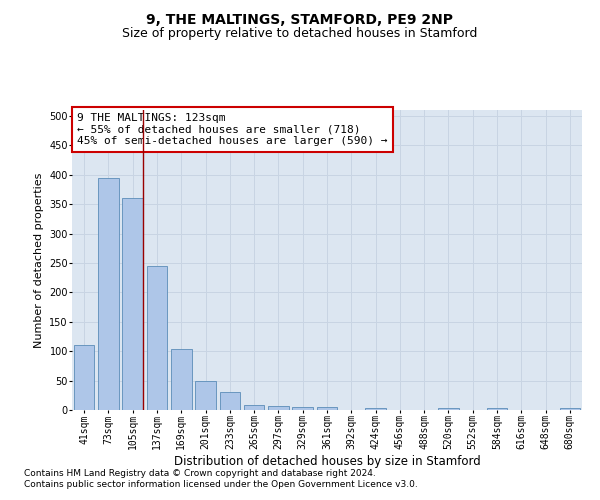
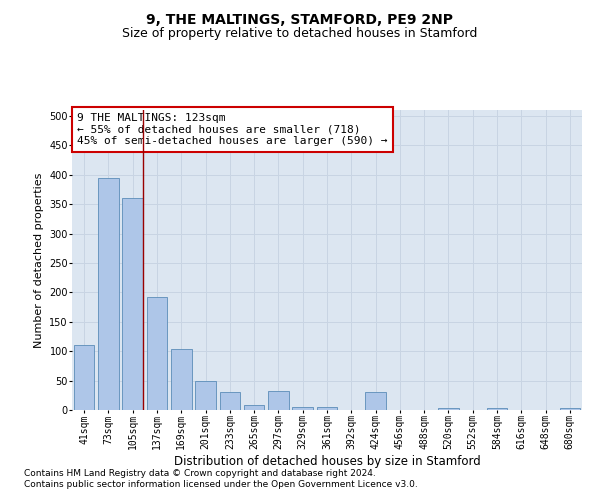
137sqm: 244 -> 192
297sqm: 6 -> 32
424sqm: 3 -> 30
